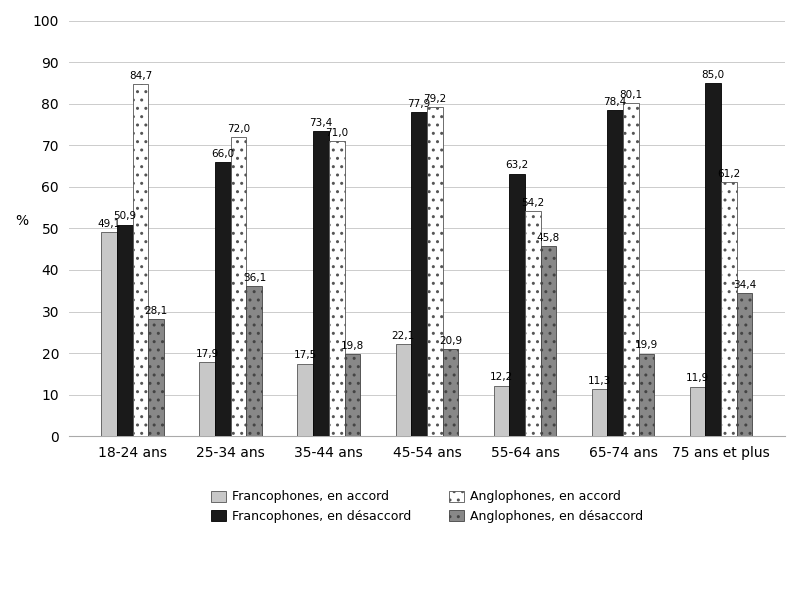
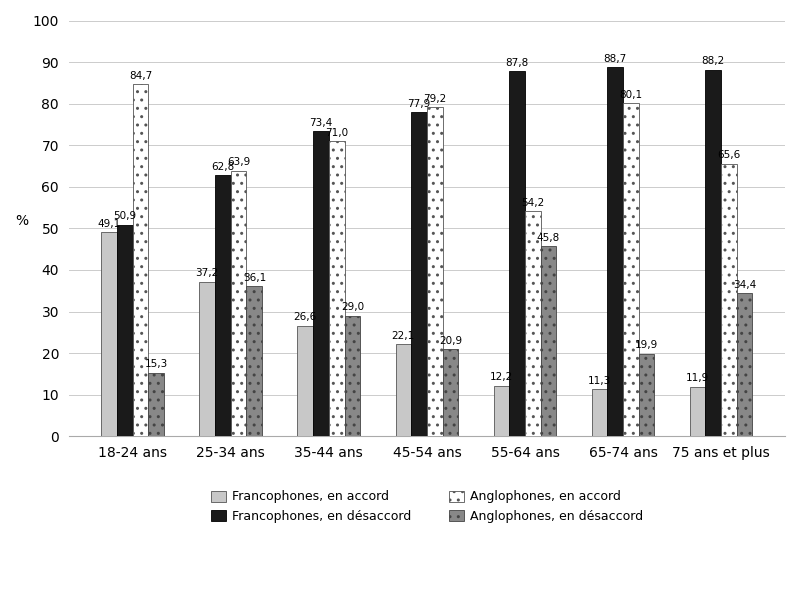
Anglophones, en désaccord/18-24 ans: 28,1 -> 15,3
Francophones, en accord/25-34 ans: 17,9 -> 37,2
Francophones, en désaccord/25-34 ans: 66.0 -> 62.8
Anglophones, en accord/25-34 ans: 72.0 -> 63.9
Francophones, en accord/35-44 ans: 17,5 -> 26,6
Anglophones, en désaccord/35-44 ans: 19,8 -> 29,0
Francophones, en désaccord/55-64 ans: 63,2 -> 87,8
Francophones, en désaccord/65-74 ans: 78,4 -> 88,7
Francophones, en désaccord/75 ans et plus: 85,0 -> 88,2
Anglophones, en accord/75 ans et plus: 61,2 -> 65,6
